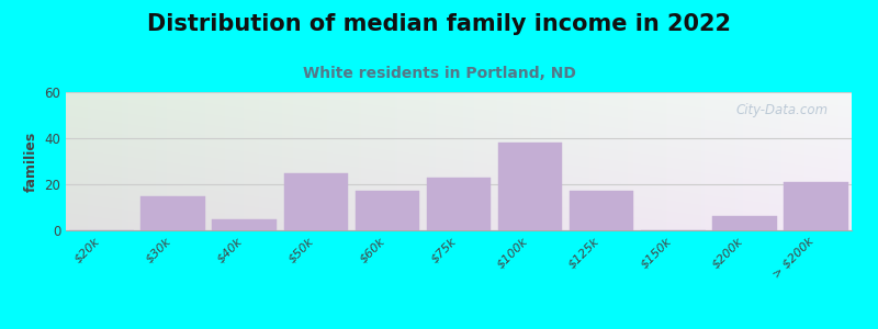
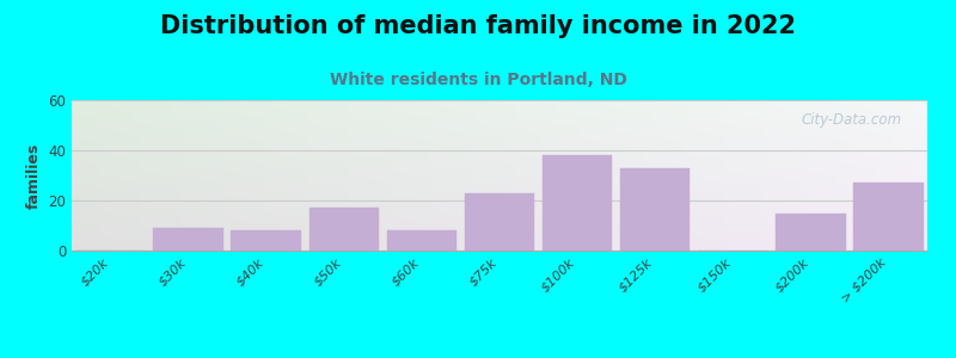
$30k: 15 -> 9
$40k: 5 -> 8
$50k: 25 -> 17
$60k: 17 -> 8
$125k: 17 -> 33
$200k: 6 -> 15
> $200k: 21 -> 27
